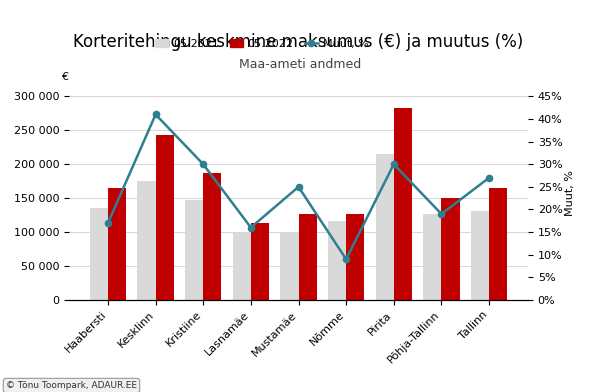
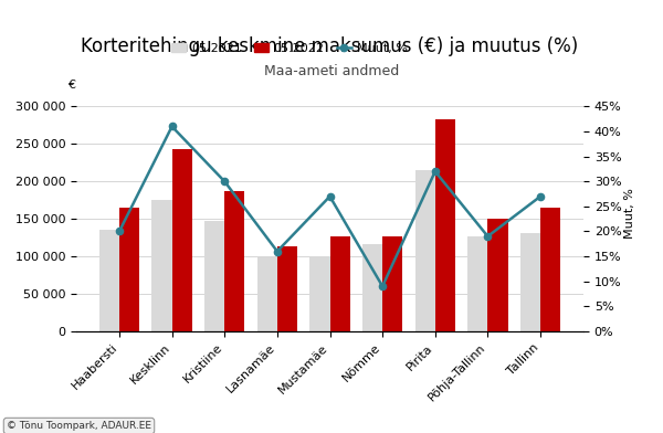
Muut, %/Haabersti: 17% -> 20%
Muut, %/Mustamäe: 25% -> 27%
Muut, %/Pirita: 30% -> 32%
